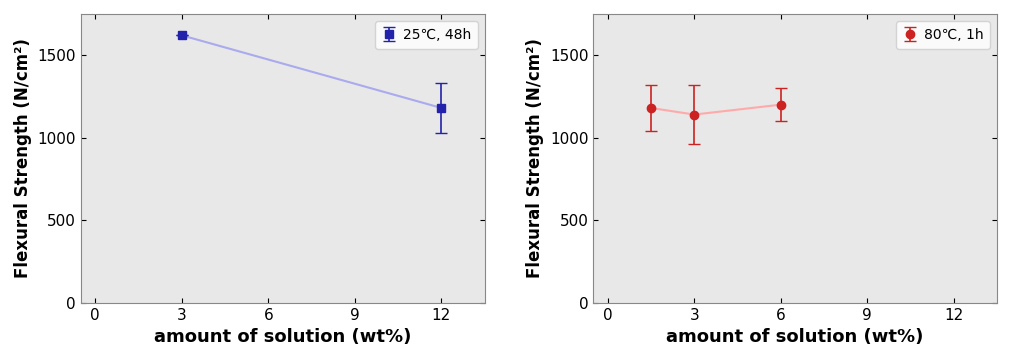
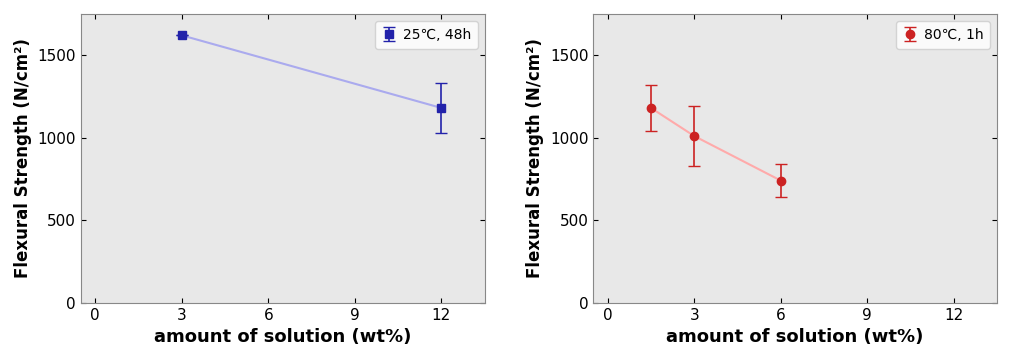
3: 1140 -> 1010
6: 1200 -> 740
